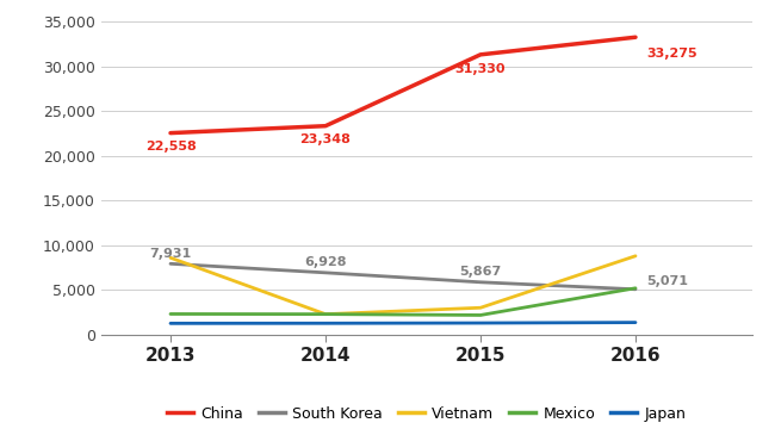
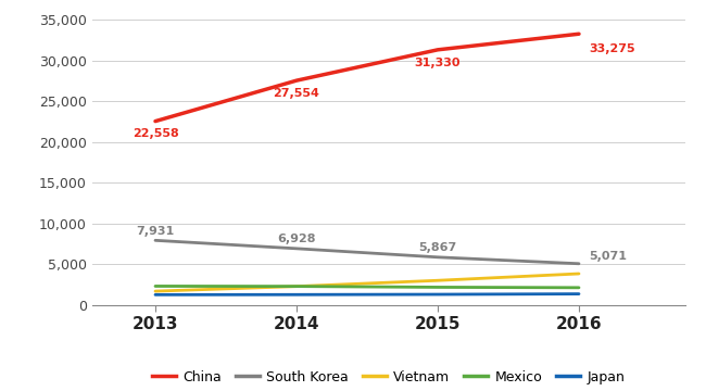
Vietnam/2013: 8,600 -> 1,700
China/2014: 23,348 -> 27,554
Vietnam/2016: 8,800 -> 3,800
Mexico/2016: 5,200 -> 2,100
